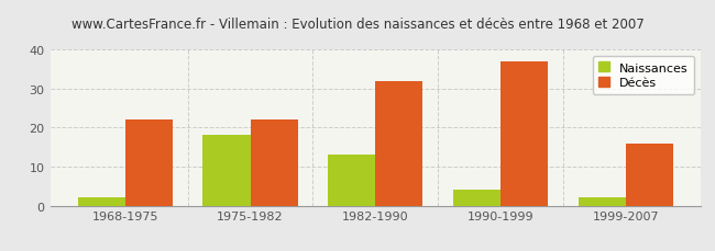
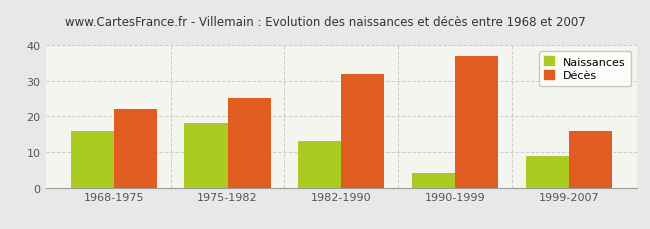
Naissances/1968-1975: 2 -> 16
Décès/1975-1982: 22 -> 25
Naissances/1999-2007: 2 -> 9
